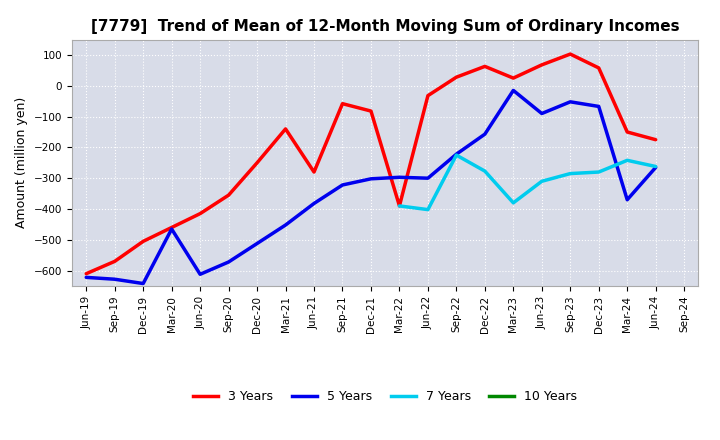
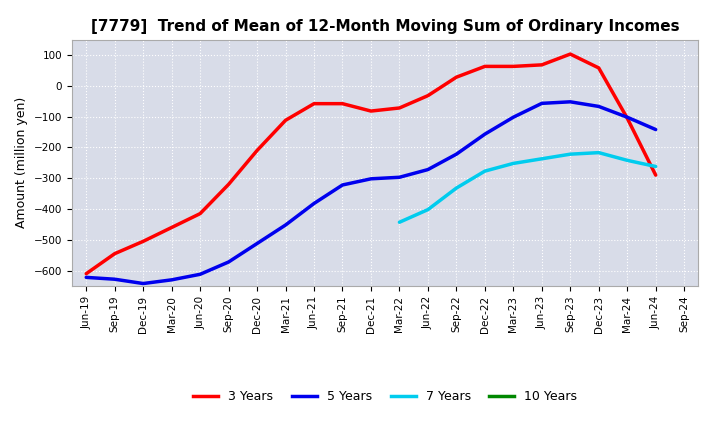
3 Years/Sep-19: -570 -> -545
5 Years/Mar-20: -465 -> -630
3 Years/Sep-20: -355 -> -320
3 Years/Dec-20: -250 -> -210
3 Years/Mar-21: -140 -> -112
3 Years/Jun-21: -280 -> -58
3 Years/Mar-22: -390 -> -72
7 Years/Mar-22: -390 -> -443
5 Years/Jun-22: -300 -> -272
7 Years/Sep-22: -225 -> -332
3 Years/Mar-23: 25 -> 63
5 Years/Mar-23: -15 -> -102
7 Years/Mar-23: -380 -> -252
5 Years/Jun-23: -90 -> -57
7 Years/Jun-23: -310 -> -237
7 Years/Sep-23: -285 -> -222
7 Years/Dec-23: -280 -> -217
3 Years/Mar-24: -150 -> -105
5 Years/Mar-24: -370 -> -102
3 Years/Jun-24: -175 -> -290
5 Years/Jun-24: -265 -> -142
